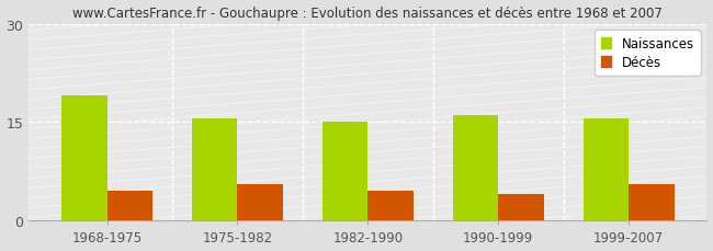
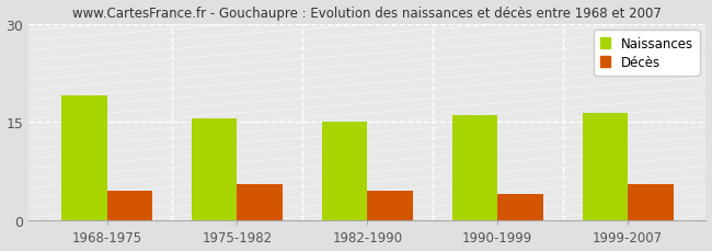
Naissances/1999-2007: 15.5 -> 16.4
